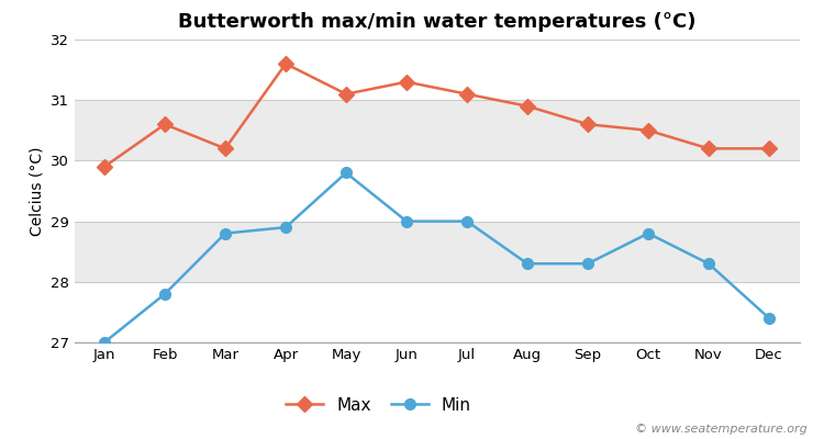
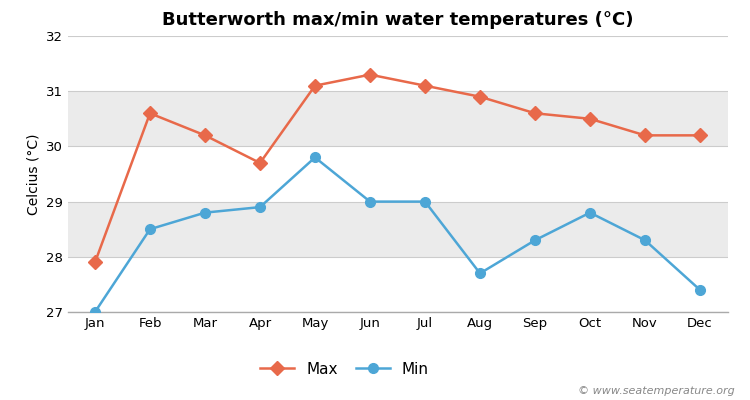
Max/Jan: 29.9 -> 27.9
Min/Feb: 27.8 -> 28.5
Max/Apr: 31.6 -> 29.7
Min/Aug: 28.3 -> 27.7
